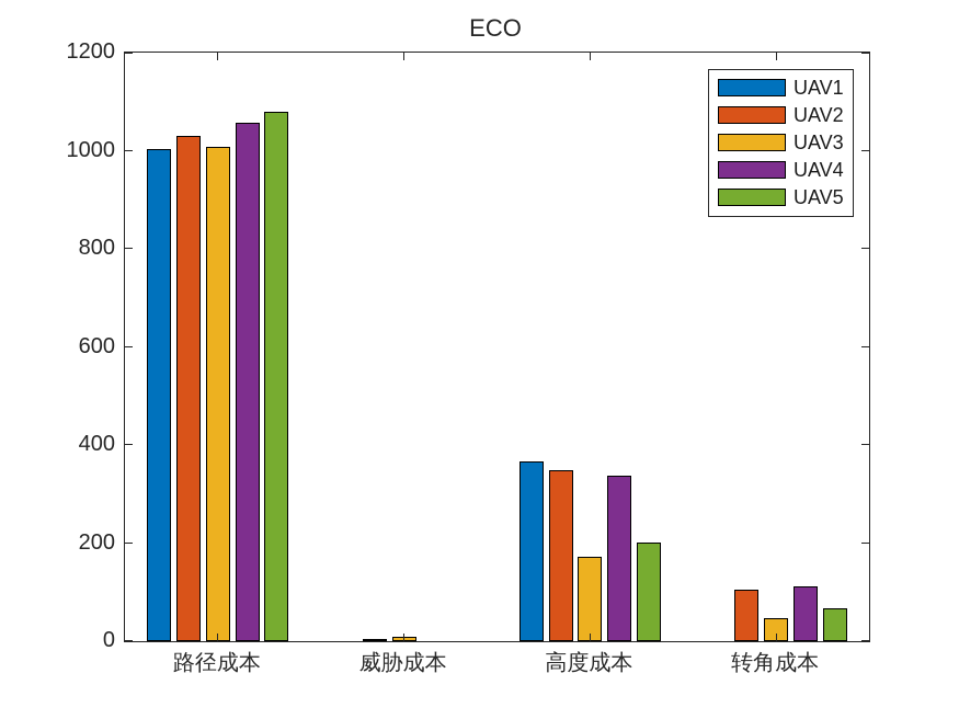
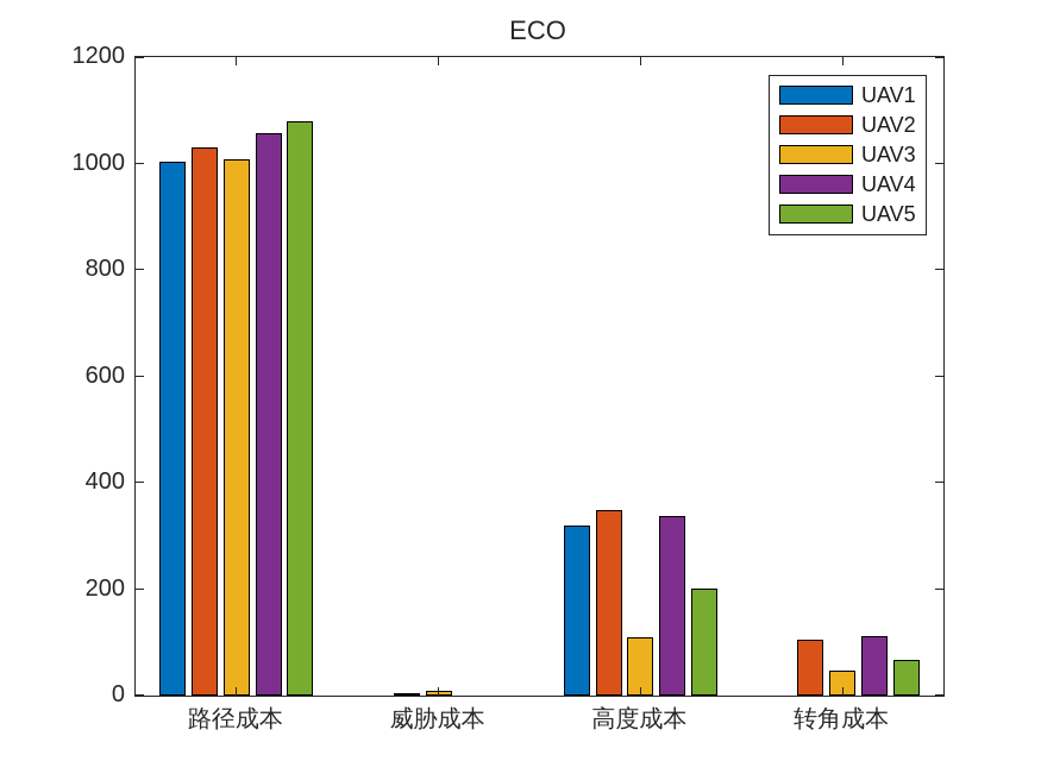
UAV1/高度成本: 370 -> 320
UAV3/高度成本: 170 -> 110
